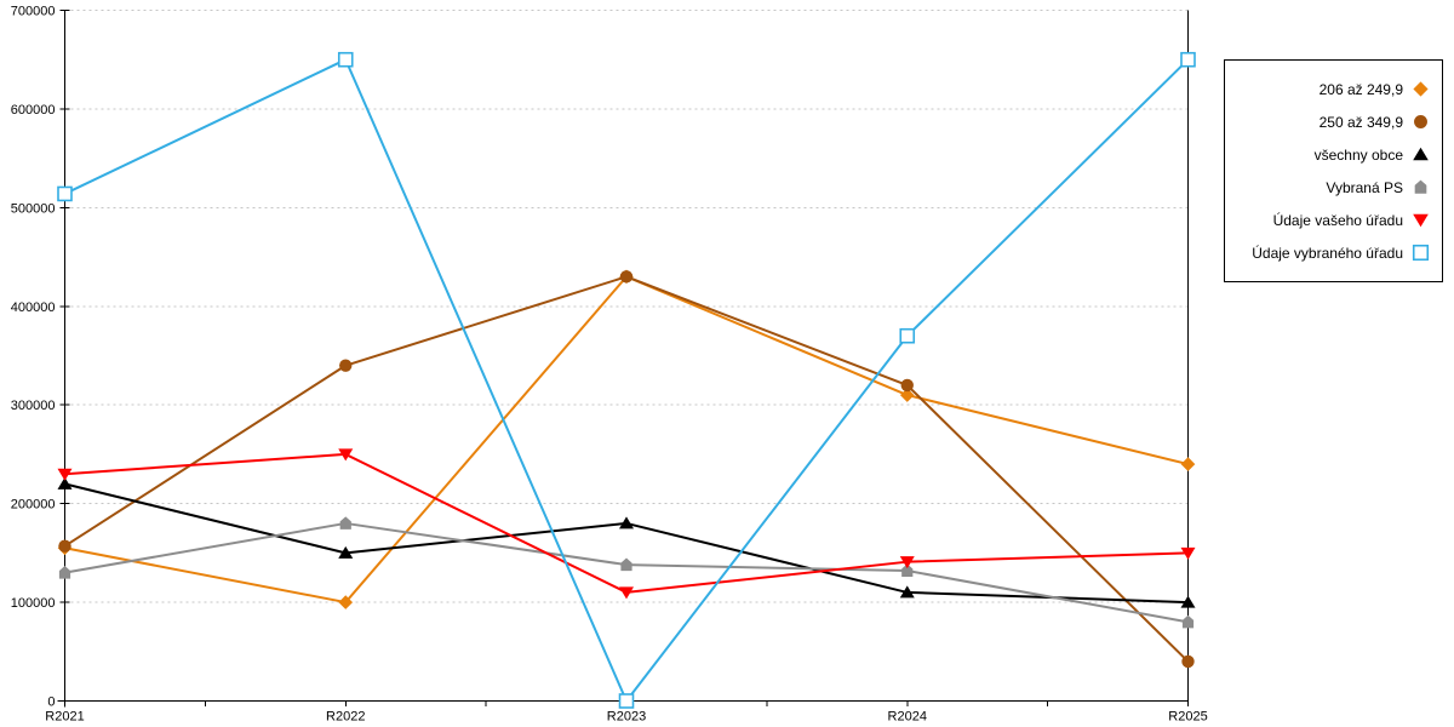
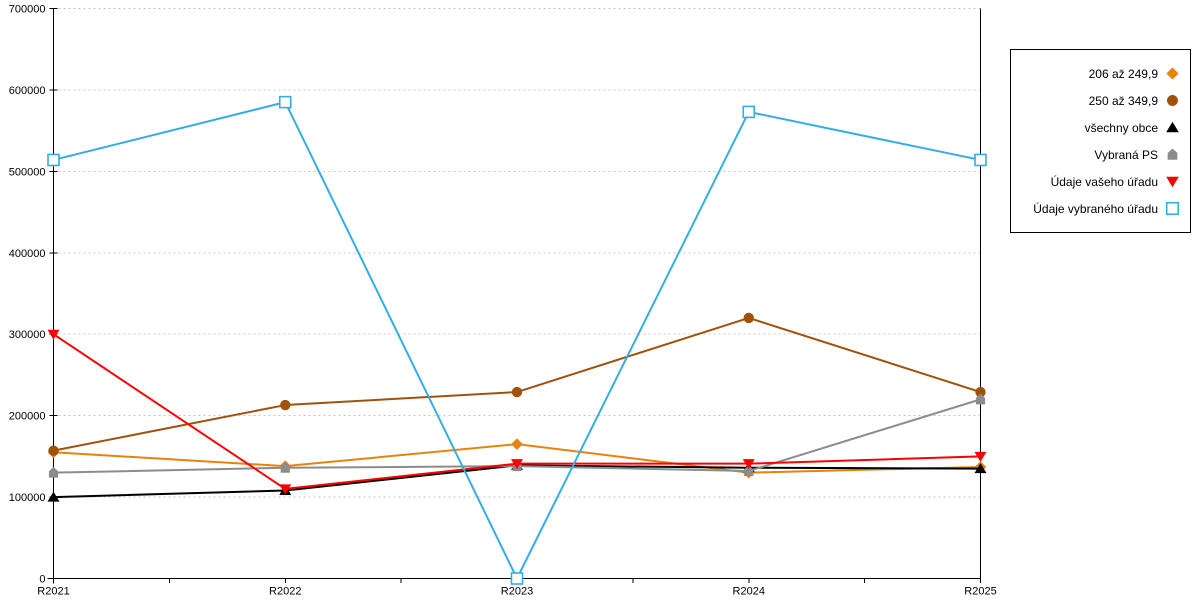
všechny obce/R2021: 220000 -> 100000
Údaje vašeho úřadu/R2021: 230000 -> 300000
206 až 249,9/R2022: 100000 -> 140000
250 až 349,9/R2022: 340000 -> 210000
všechny obce/R2022: 150000 -> 110000
Vybraná PS/R2022: 180000 -> 140000
Údaje vašeho úřadu/R2022: 250000 -> 110000
Údaje vybraného úřadu/R2022: 650000 -> 580000
206 až 249,9/R2023: 430000 -> 160000
250 až 349,9/R2023: 430000 -> 230000
všechny obce/R2023: 180000 -> 140000
Údaje vašeho úřadu/R2023: 110000 -> 140000
206 až 249,9/R2024: 310000 -> 130000
všechny obce/R2024: 110000 -> 140000
Údaje vybraného úřadu/R2024: 370000 -> 570000
206 až 249,9/R2025: 240000 -> 140000
250 až 349,9/R2025: 40000 -> 230000
všechny obce/R2025: 100000 -> 140000
Vybraná PS/R2025: 80000 -> 220000
Údaje vybraného úřadu/R2025: 650000 -> 510000
